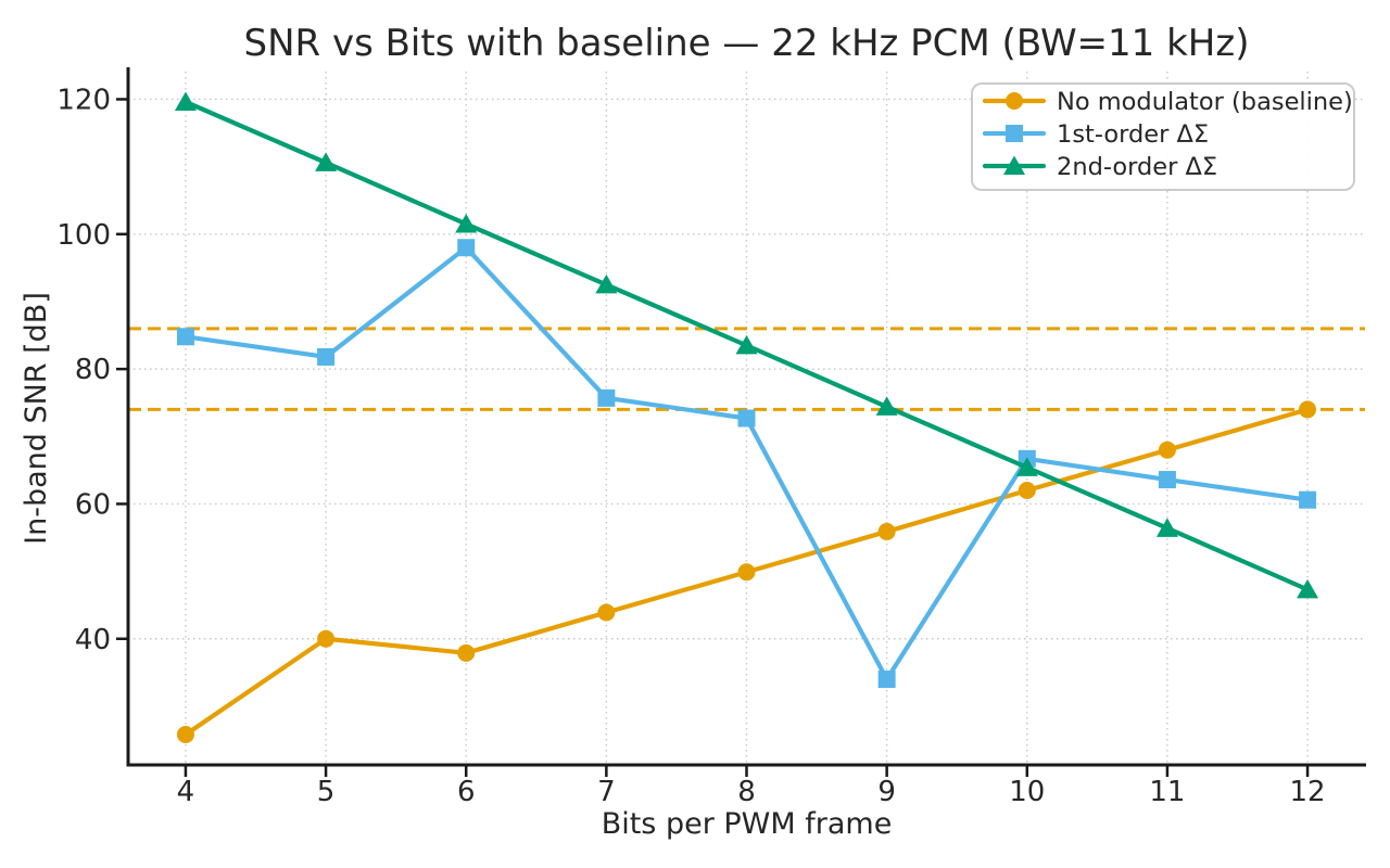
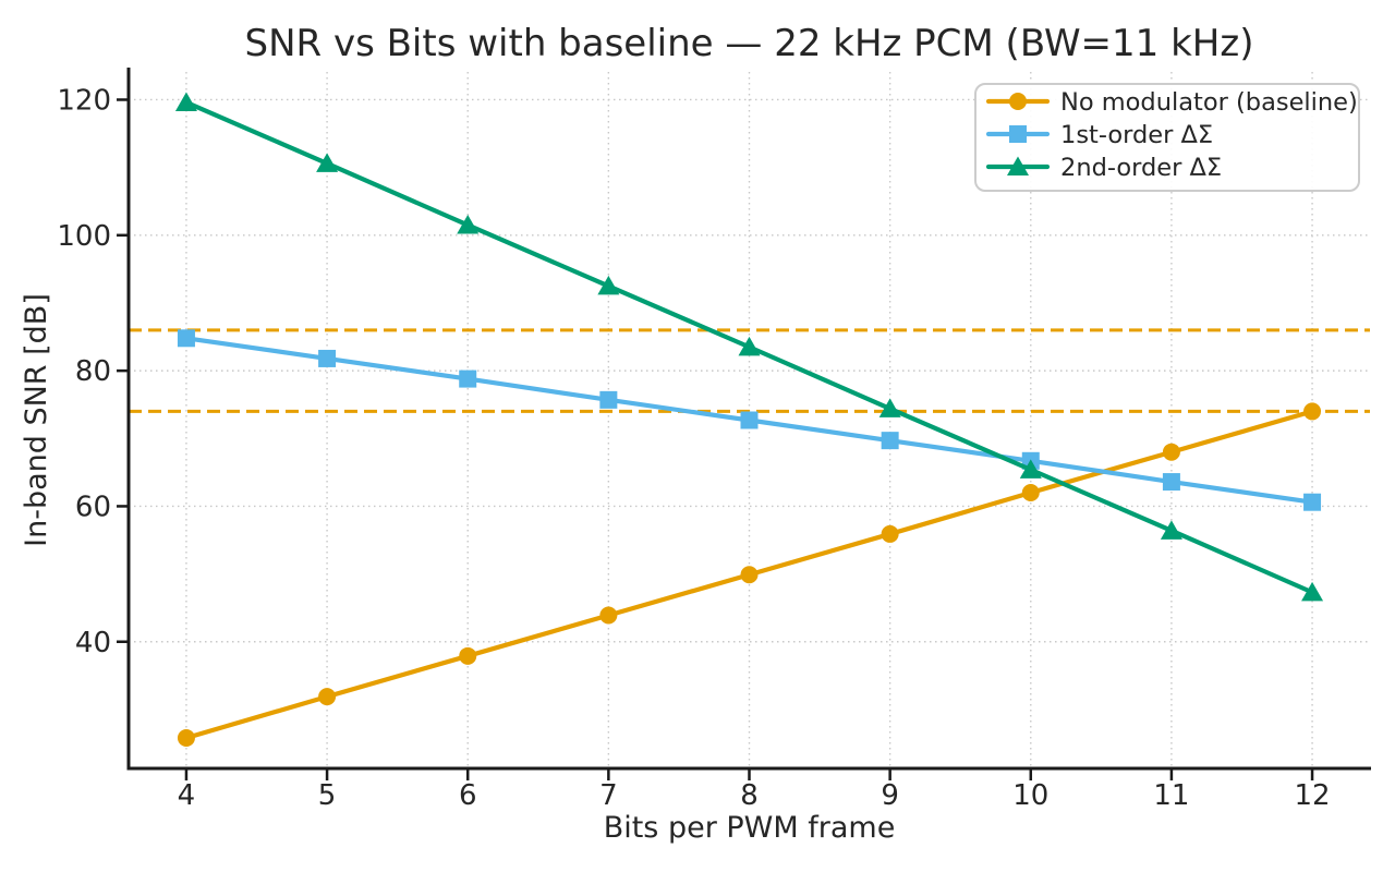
No modulator (baseline)/5: 40 -> 32
1st-order ΔΣ/6: 98 -> 79
1st-order ΔΣ/9: 34 -> 70
